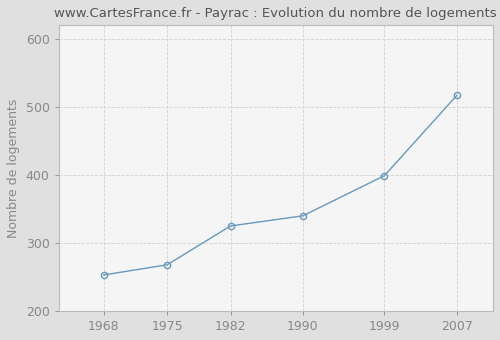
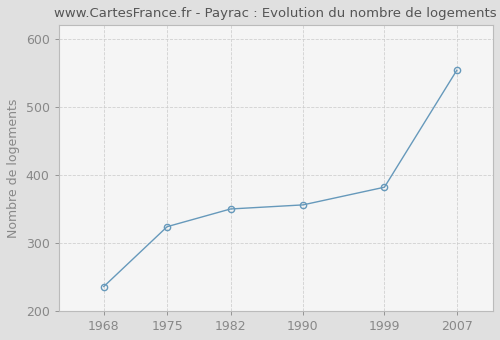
1968: 253 -> 236
1975: 268 -> 324
1982: 325 -> 350
1990: 340 -> 356
1999: 399 -> 382
2007: 517 -> 554
